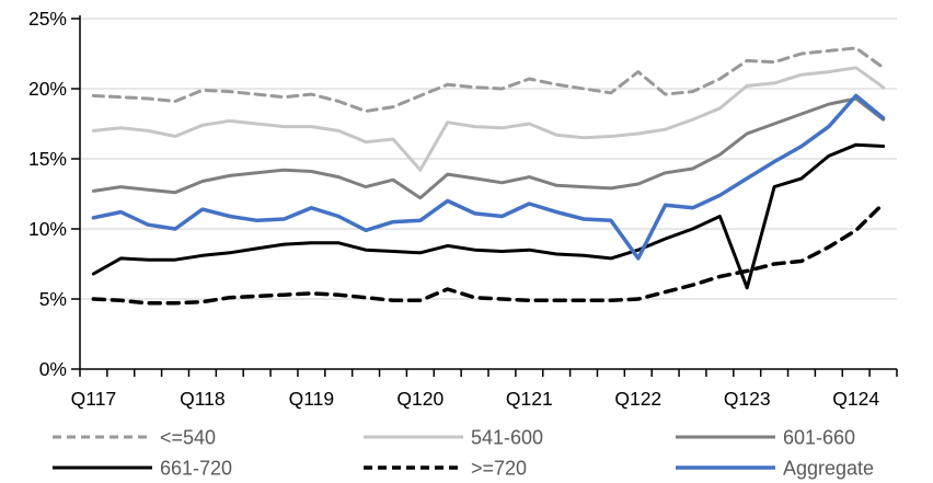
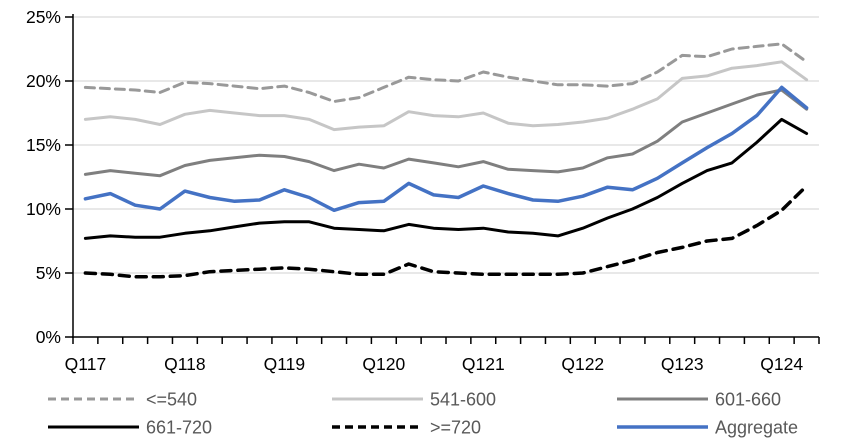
661-720/Q117: 6.8% -> 7.7%
541-600/Q120: 14.2% -> 16.5%
601-660/Q120: 12.2% -> 13.2%
<=540/Q122: 21.2% -> 19.7%
Aggregate/Q122: 7.9% -> 11.0%
661-720/Q123: 5.8% -> 12.0%
661-720/Q124: 16.0% -> 17.0%
